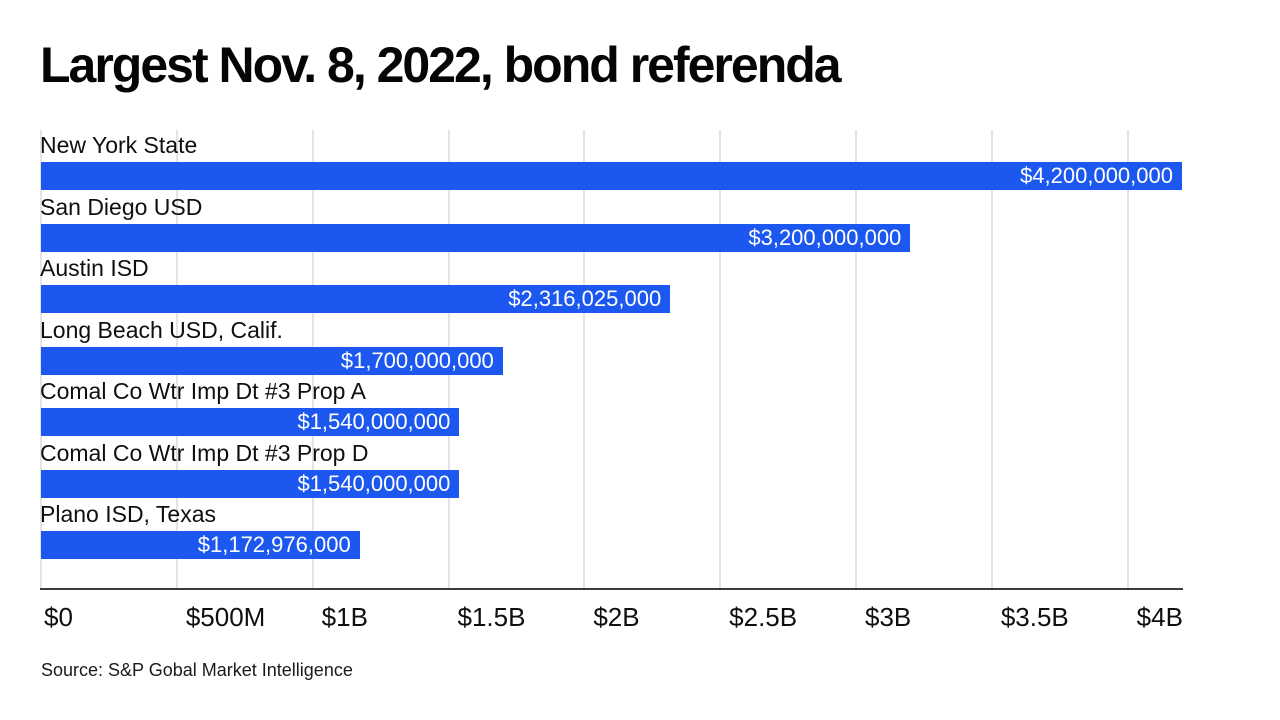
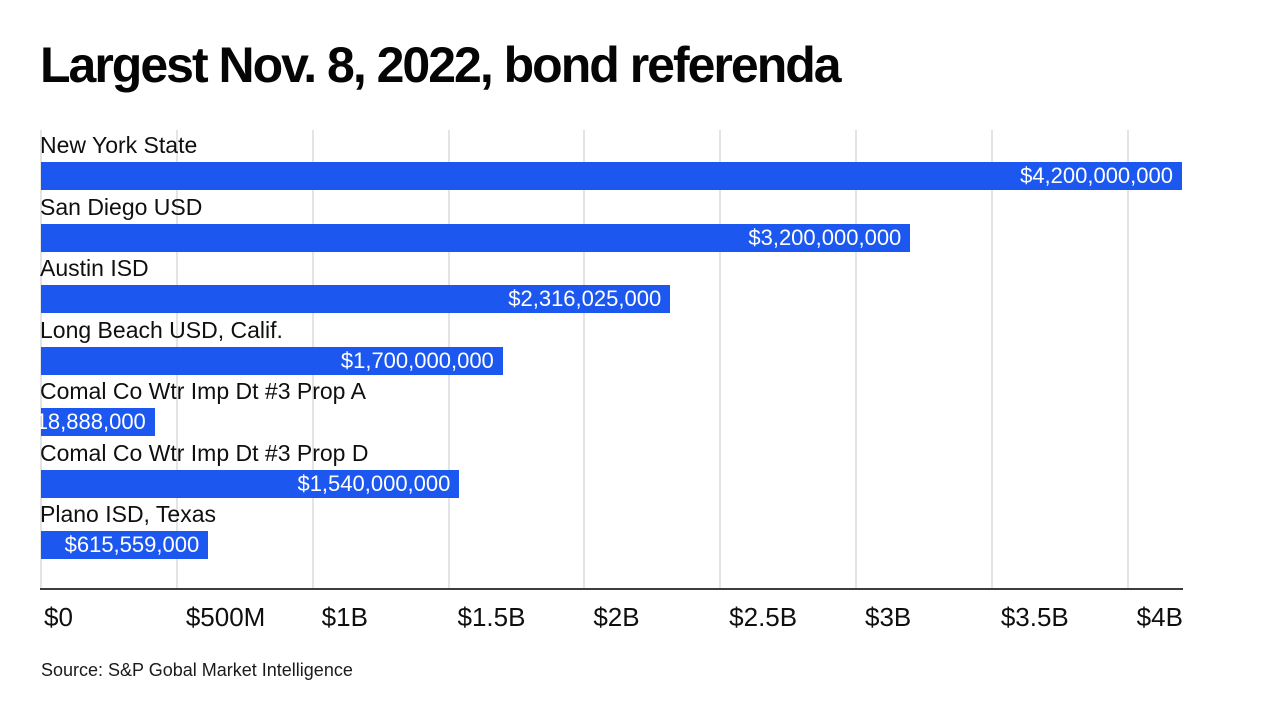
Comal Co Wtr Imp Dt #3 Prop A: $1,540,000,000 -> $418,888,000
Plano ISD, Texas: $1,172,976,000 -> $615,559,000
